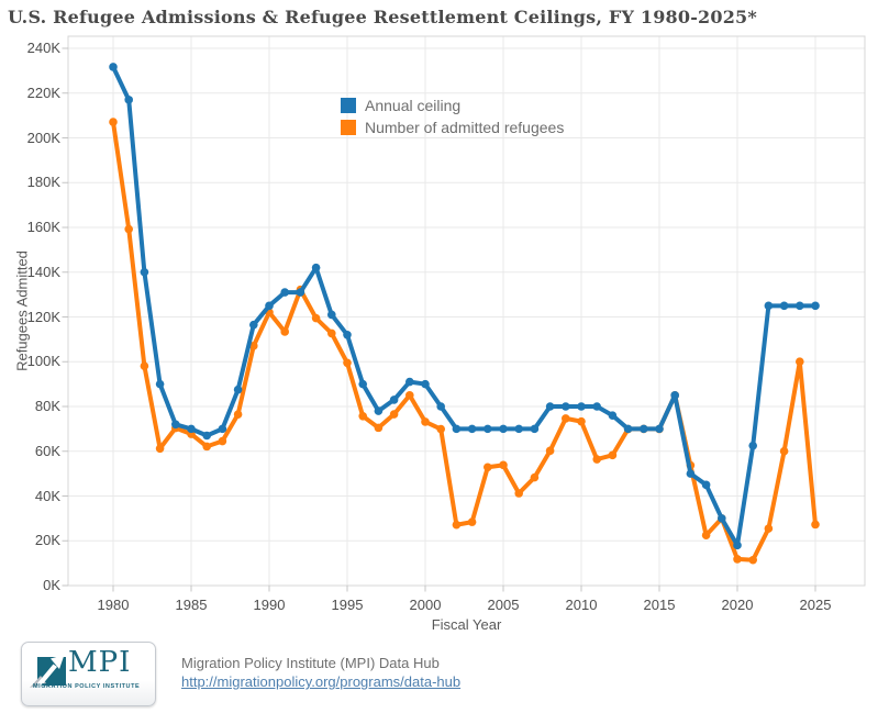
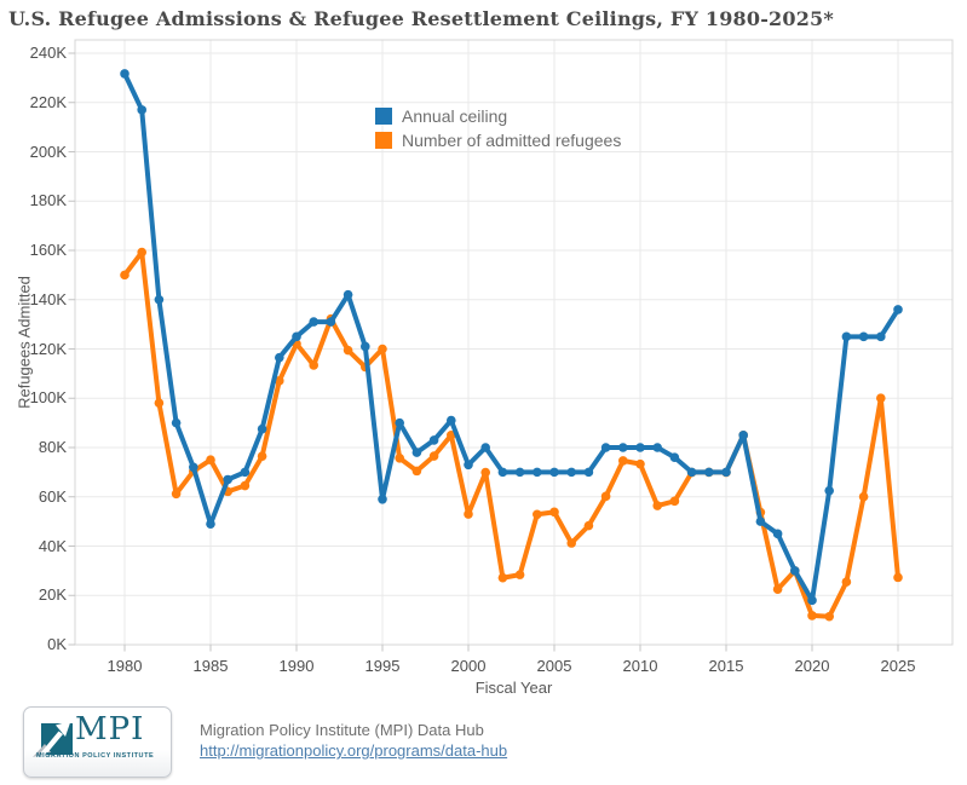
Number of admitted refugees/1980: 207K -> 150K
Annual ceiling/1985: 70K -> 49K
Number of admitted refugees/1985: 68K -> 75K
Annual ceiling/1995: 112K -> 59K
Number of admitted refugees/1995: 99K -> 120K
Annual ceiling/2000: 90K -> 73K
Number of admitted refugees/2000: 73K -> 53K
Annual ceiling/2025: 125K -> 136K
